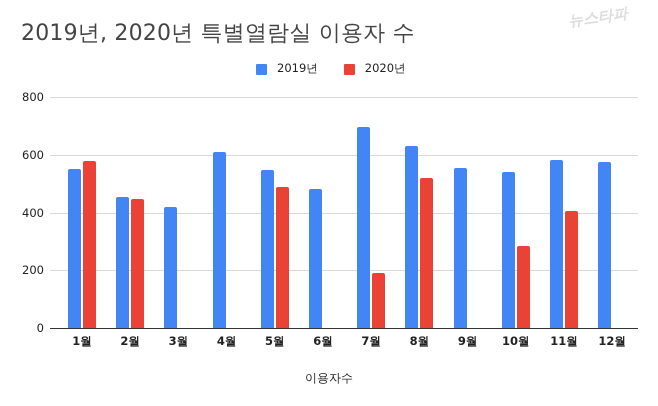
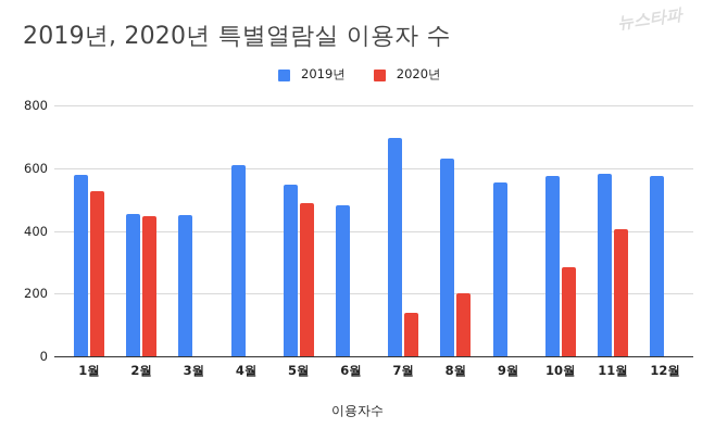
2019년/1월: 550 -> 580
2020년/1월: 580 -> 530
2019년/3월: 420 -> 450
2020년/7월: 190 -> 140
2020년/8월: 520 -> 200
2019년/10월: 540 -> 570
